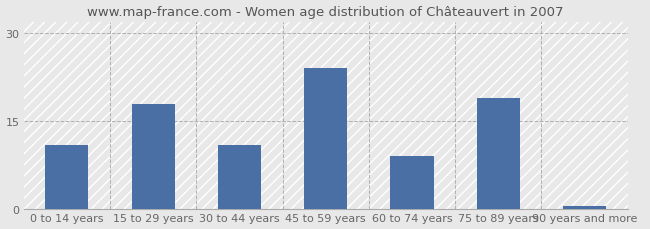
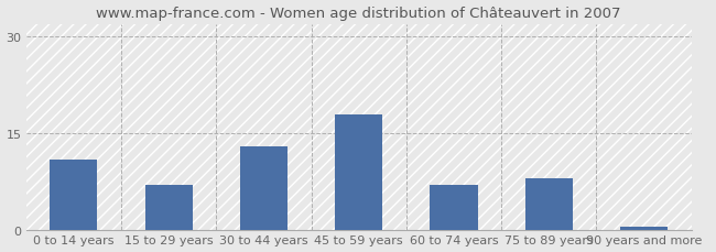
15 to 29 years: 18.0 -> 7.0
30 to 44 years: 11.0 -> 13.0
45 to 59 years: 24.0 -> 18.0
60 to 74 years: 9.0 -> 7.0
75 to 89 years: 19.0 -> 8.0
